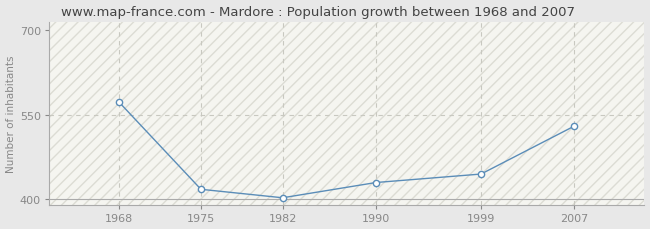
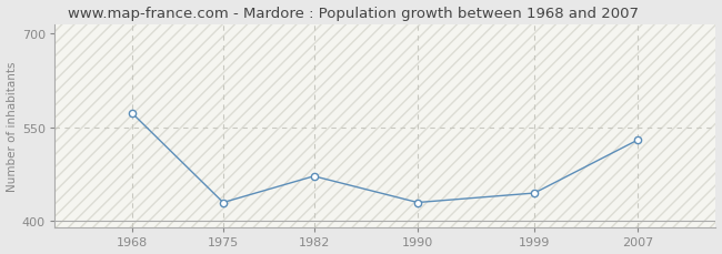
1975: 418 -> 430
1982: 403 -> 472
